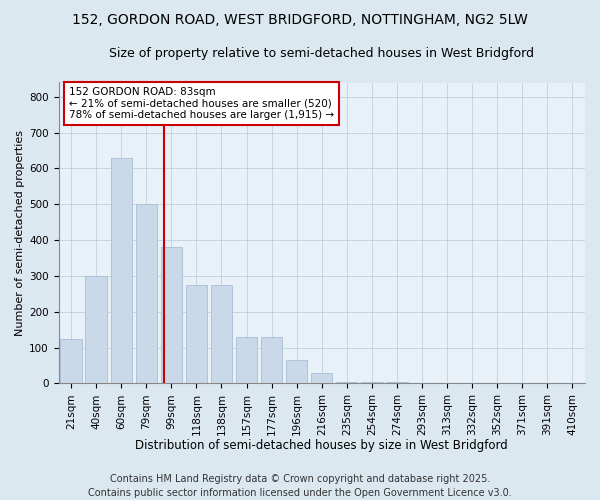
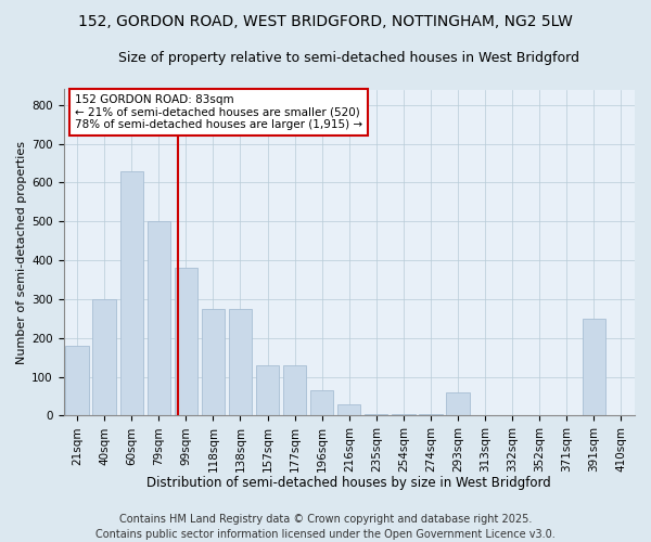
21sqm: 125 -> 180
293sqm: 2 -> 60
391sqm: 2 -> 250
